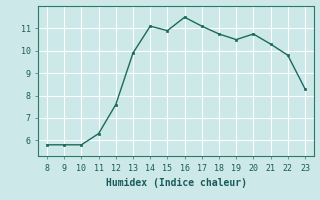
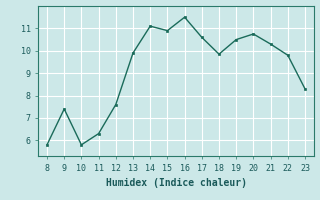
9: 5.80 -> 7.40
17: 11.10 -> 10.60
18: 10.75 -> 9.85
